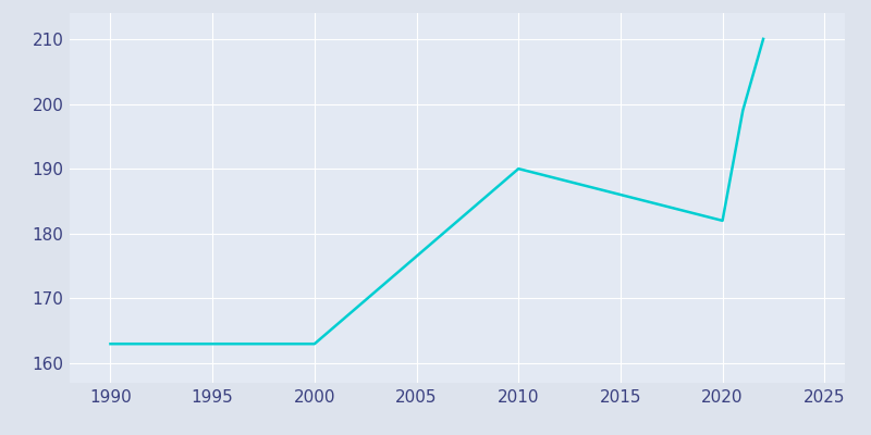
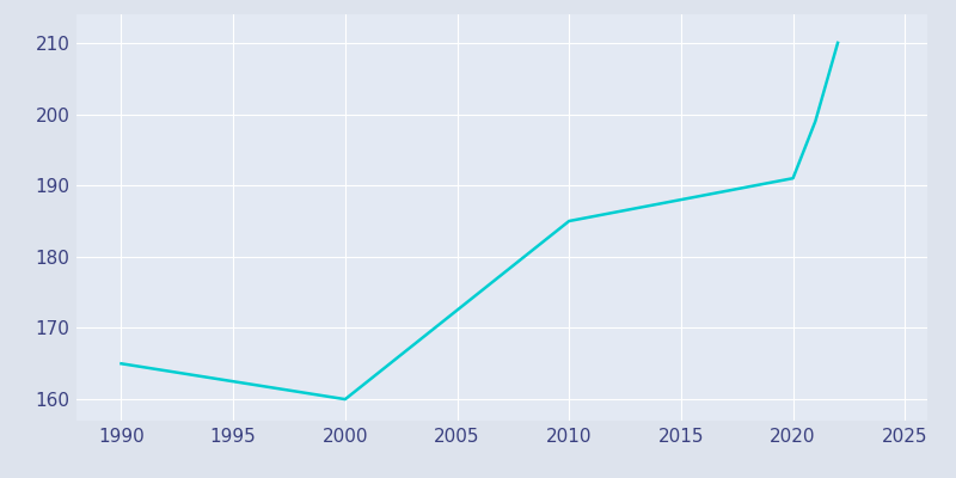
1990: 163 -> 165
2000: 163 -> 160
2010: 190 -> 185
2020: 182 -> 191
